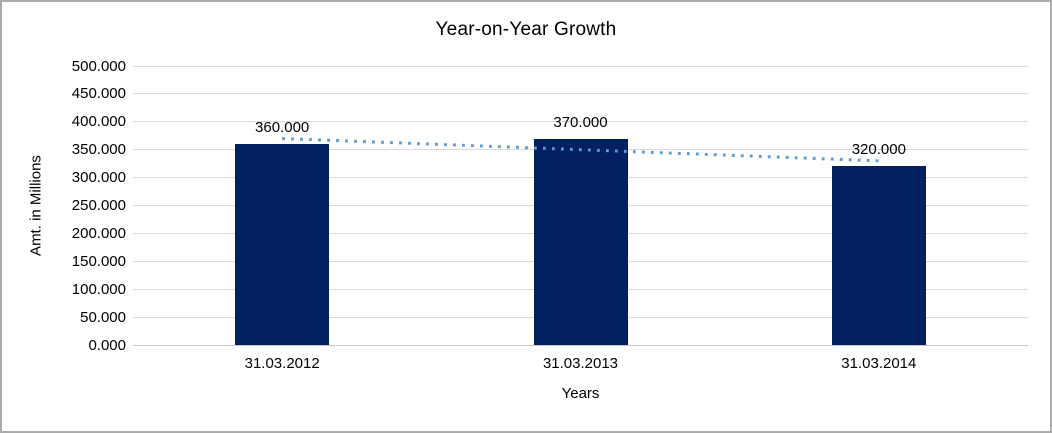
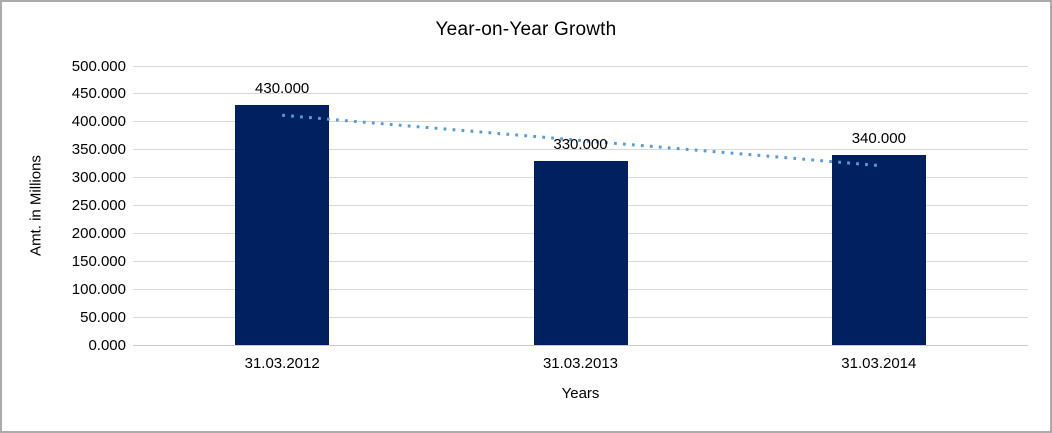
31.03.2012: 360.000 -> 430.000
31.03.2013: 370.000 -> 330.000
31.03.2014: 320.000 -> 340.000
